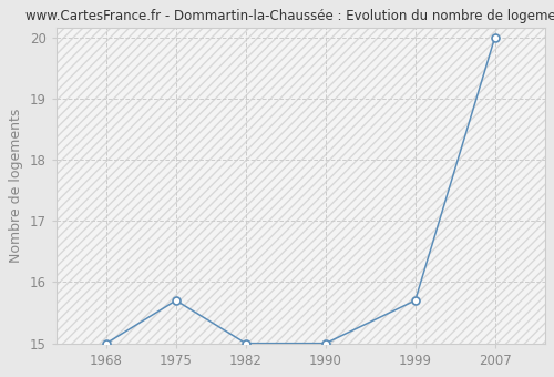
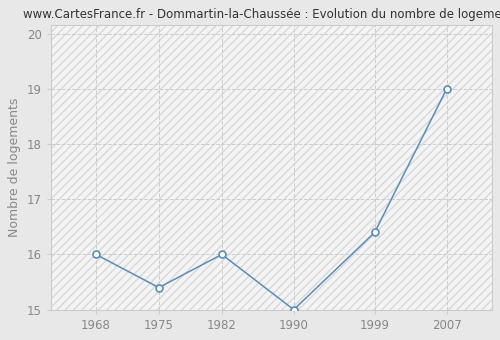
1968: 15.0 -> 16.0
1975: 15.7 -> 15.4
1982: 15.0 -> 16.0
1999: 15.7 -> 16.4
2007: 20.0 -> 19.0
